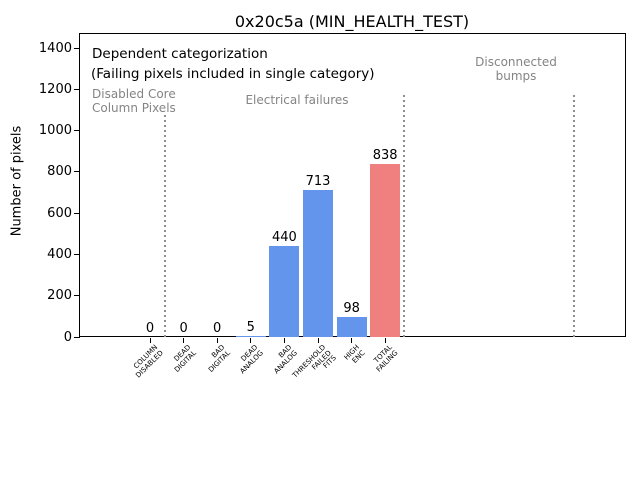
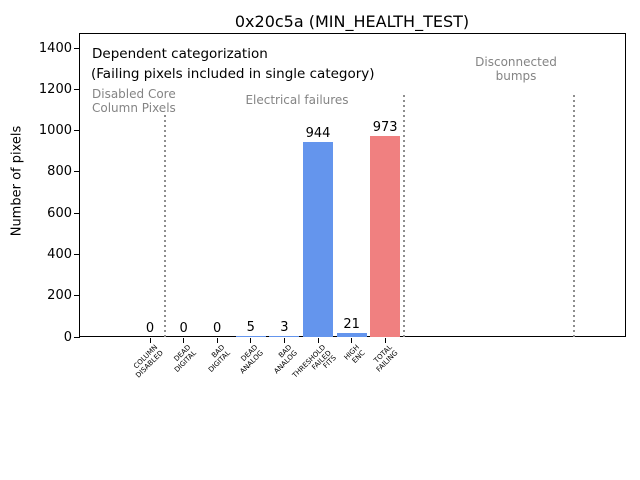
BAD ANALOG: 440 -> 3
THRESHOLD FAILED FITS: 713 -> 944
HIGH ENC: 98 -> 21
TOTAL FAILING: 838 -> 973
